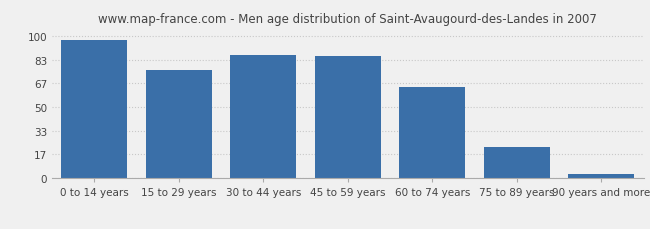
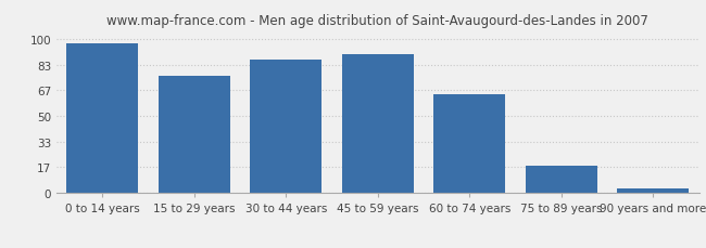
45 to 59 years: 86 -> 90
75 to 89 years: 22 -> 18
